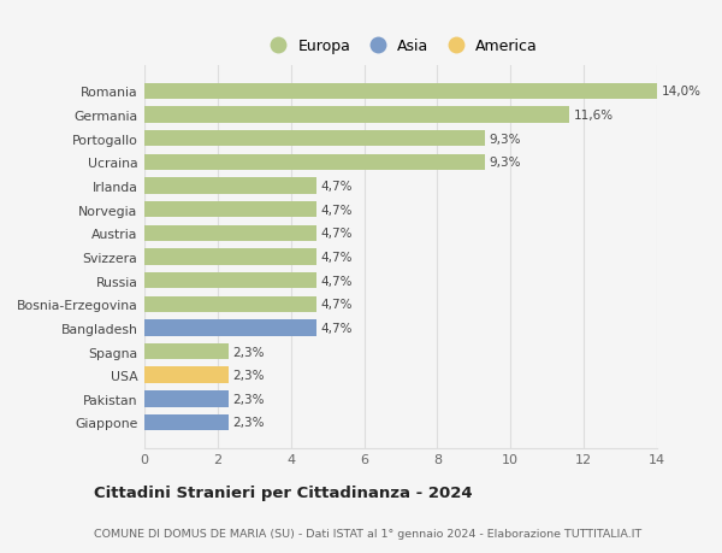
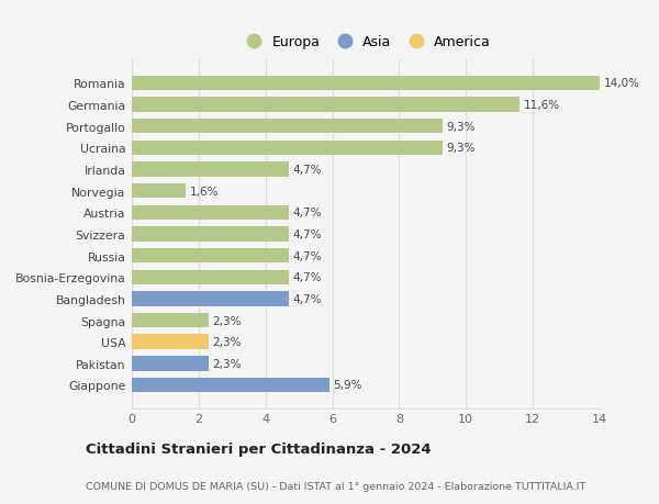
Norvegia: 4,7% -> 1,6%
Giappone: 2,3% -> 5,9%
